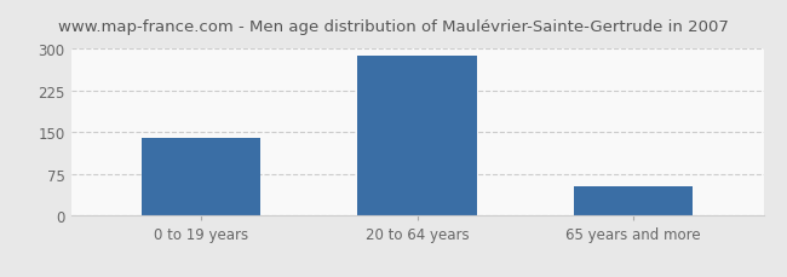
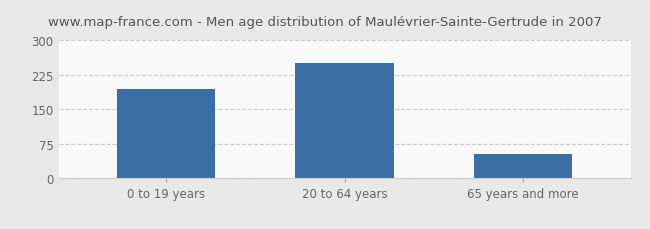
0 to 19 years: 140 -> 195
20 to 64 years: 287 -> 250
